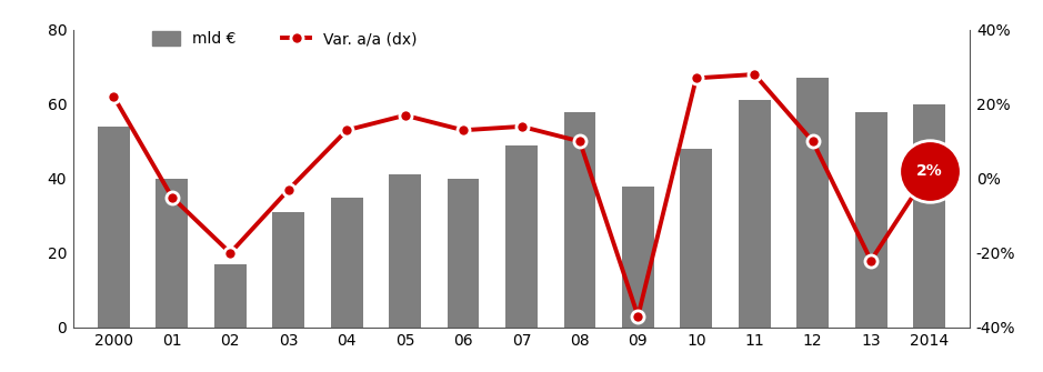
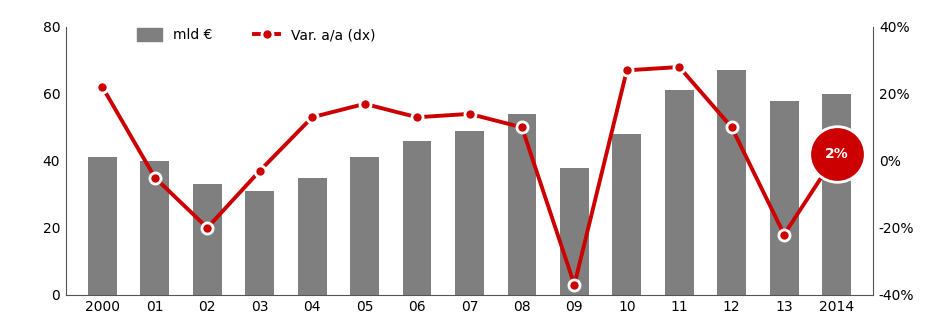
mld €/2000: 54 -> 41
mld €/02: 17 -> 33
mld €/06: 40 -> 46
mld €/08: 58 -> 54
